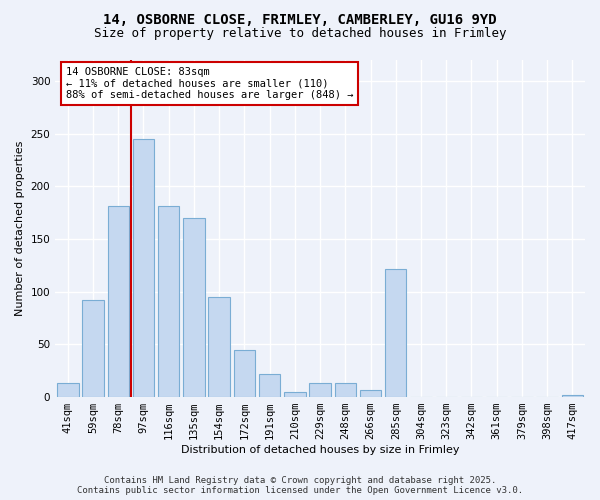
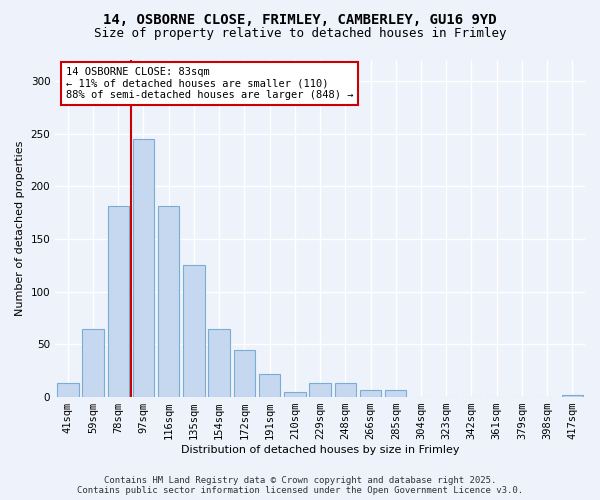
59sqm: 92 -> 65
135sqm: 170 -> 125
154sqm: 95 -> 65
285sqm: 122 -> 7
